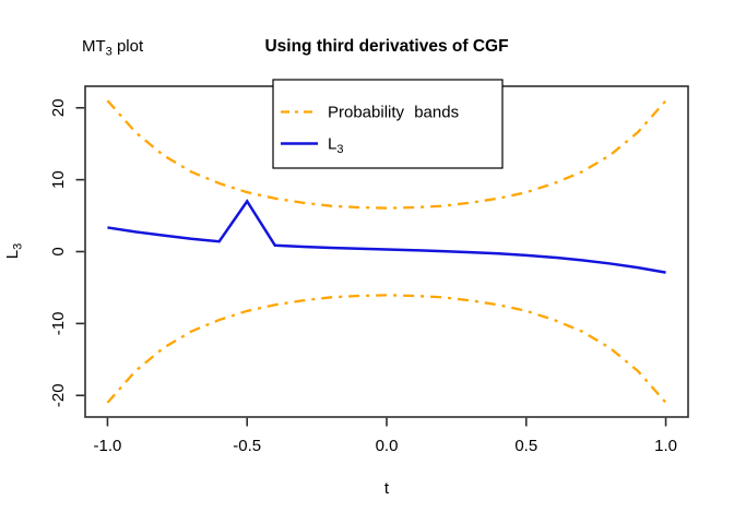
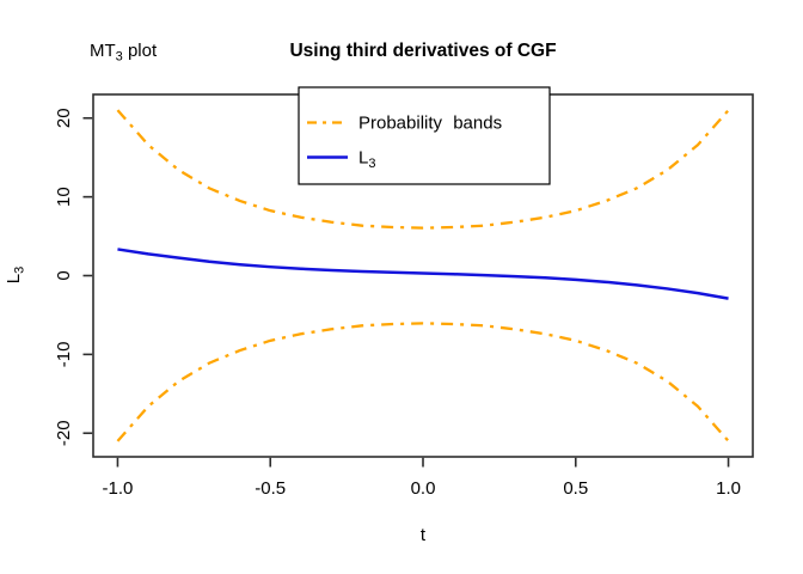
L3/-0.5: 7 -> 1
